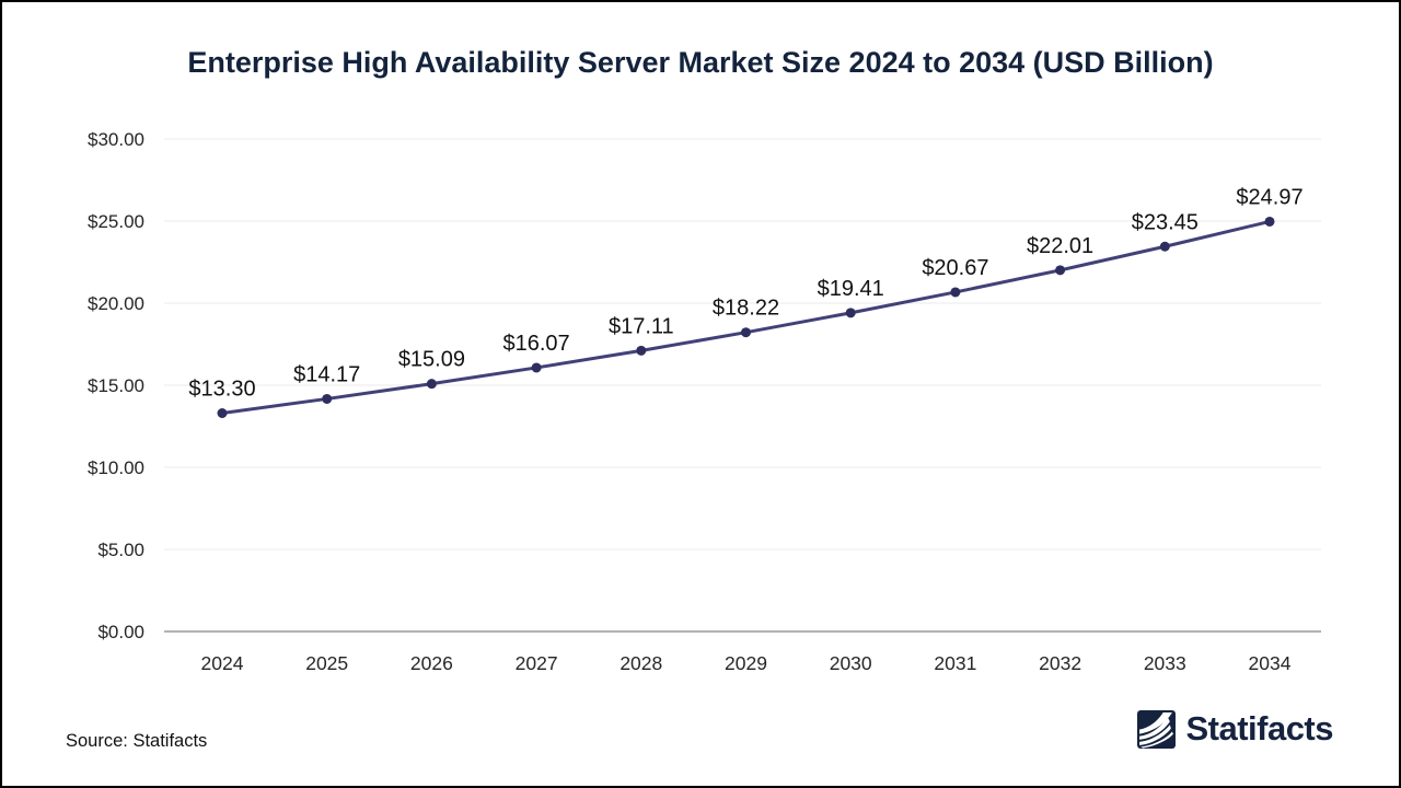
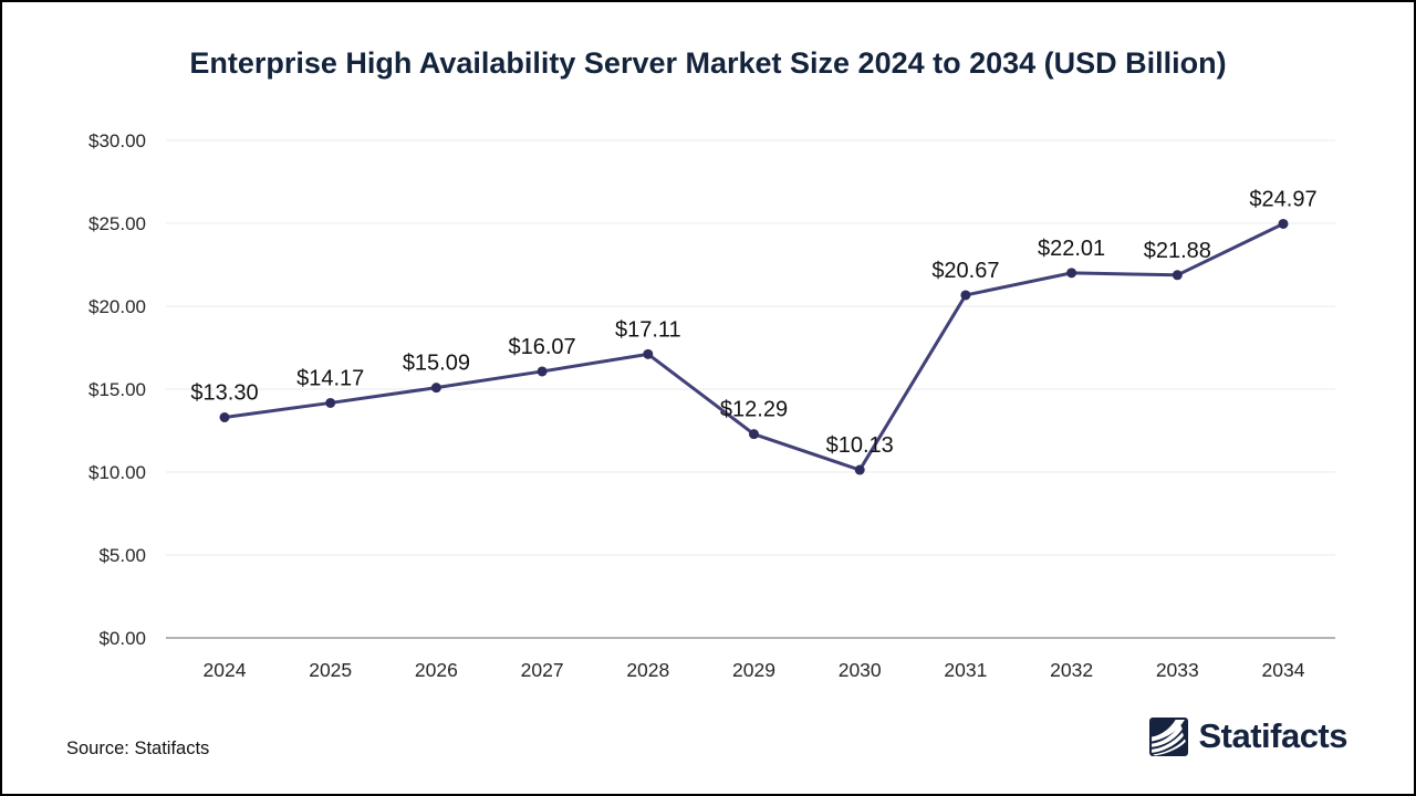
2029: $18.22 -> $12.29
2030: $19.41 -> $10.13
2033: $23.45 -> $21.88
